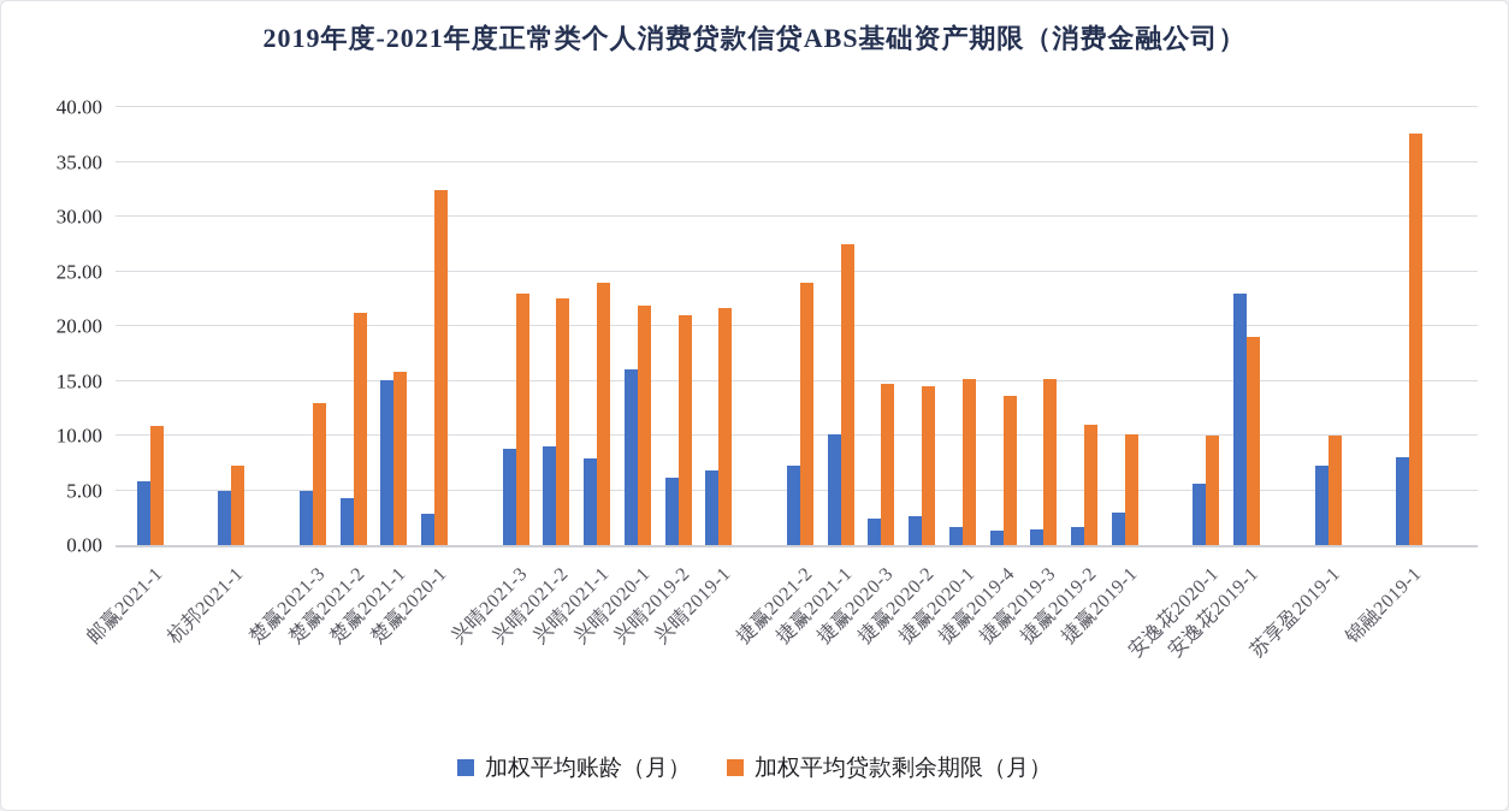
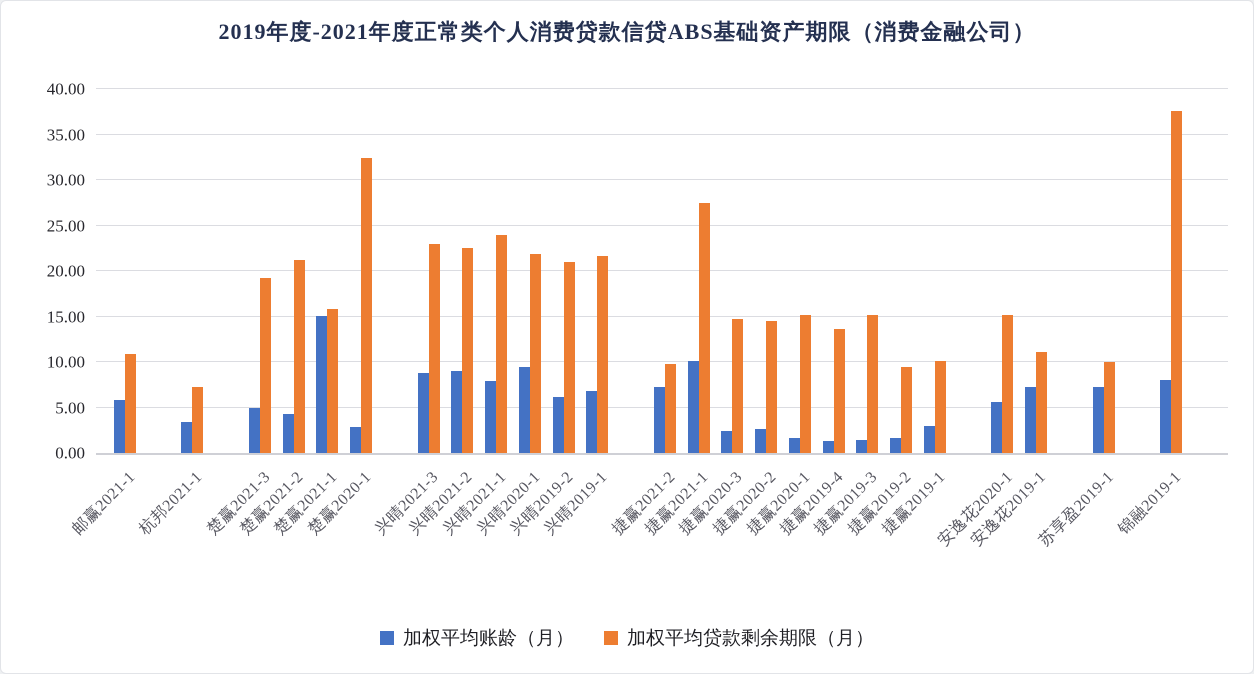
加权平均账龄（月）/杭邦2021-1: 5 -> 3
加权平均贷款剩余期限（月）/楚赢2021-3: 13 -> 19
加权平均账龄（月）/兴晴2020-1: 16 -> 10
加权平均贷款剩余期限（月）/捷赢2021-2: 24 -> 10
加权平均贷款剩余期限（月）/捷赢2019-2: 11 -> 10
加权平均贷款剩余期限（月）/安逸花2020-1: 10 -> 15
加权平均账龄（月）/安逸花2019-1: 23 -> 7
加权平均贷款剩余期限（月）/安逸花2019-1: 19 -> 11
